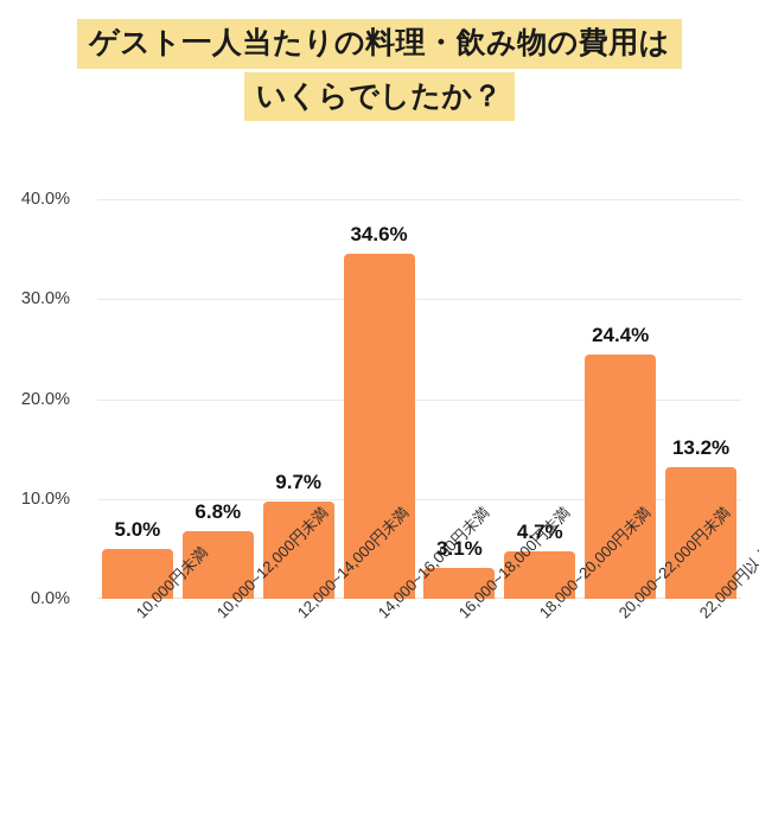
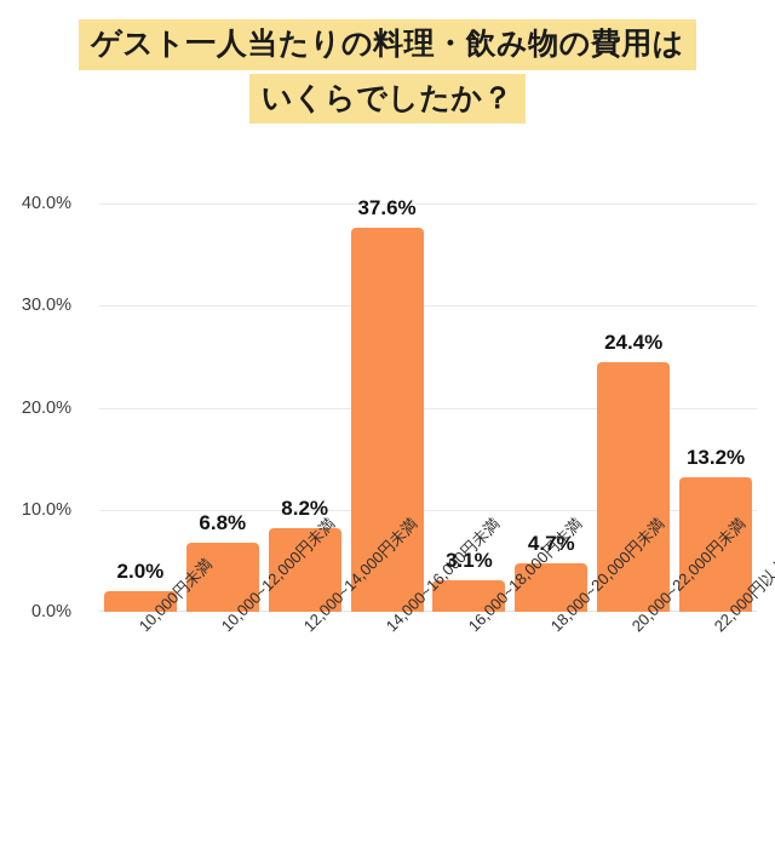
10,000円未満: 5.0% -> 2.0%
12,000~14,000円未満: 9.7% -> 8.2%
14,000~16,000円未満: 34.6% -> 37.6%
